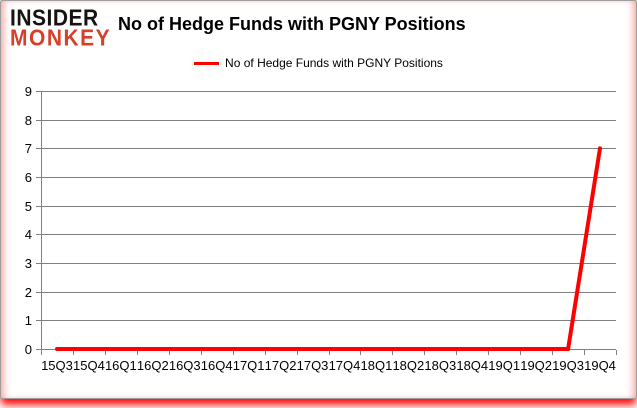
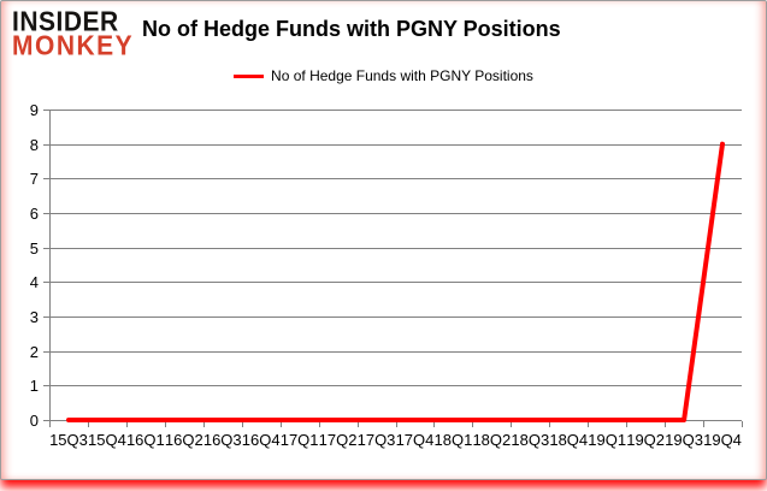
19Q4: 7 -> 8
